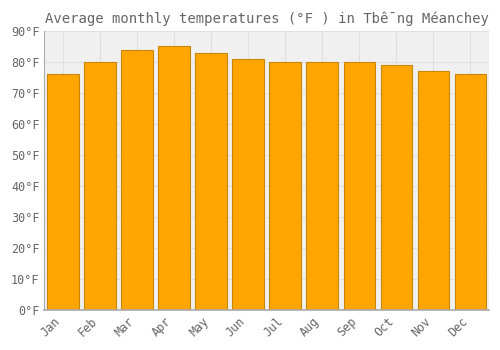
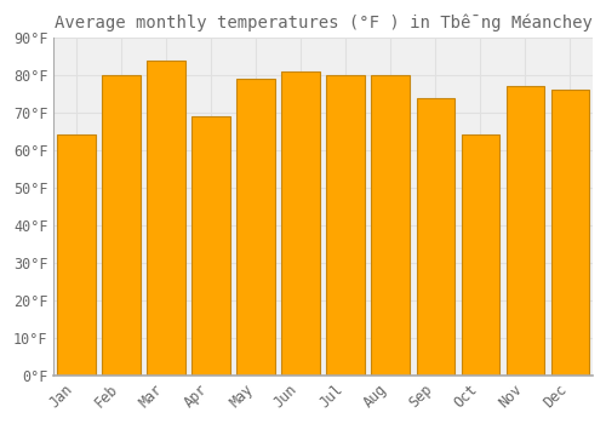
Jan: 76°F -> 64°F
Apr: 85°F -> 69°F
May: 83°F -> 79°F
Sep: 80°F -> 74°F
Oct: 79°F -> 64°F
